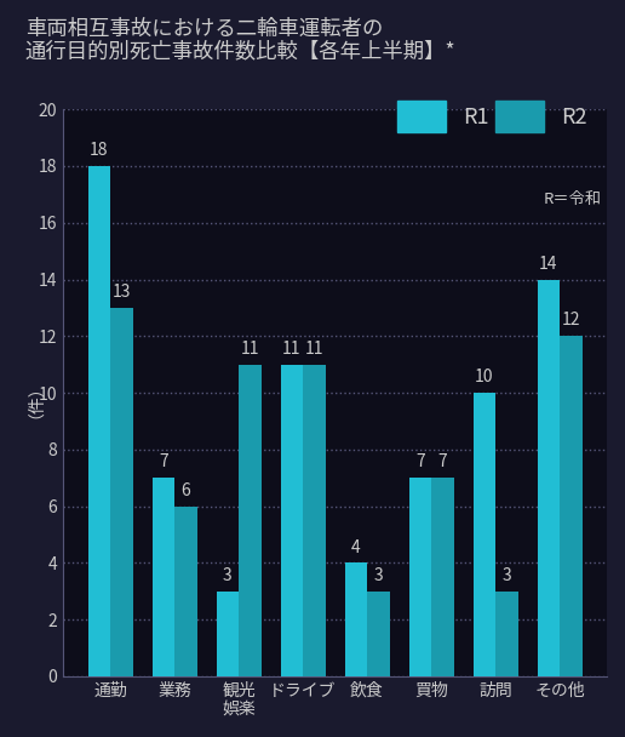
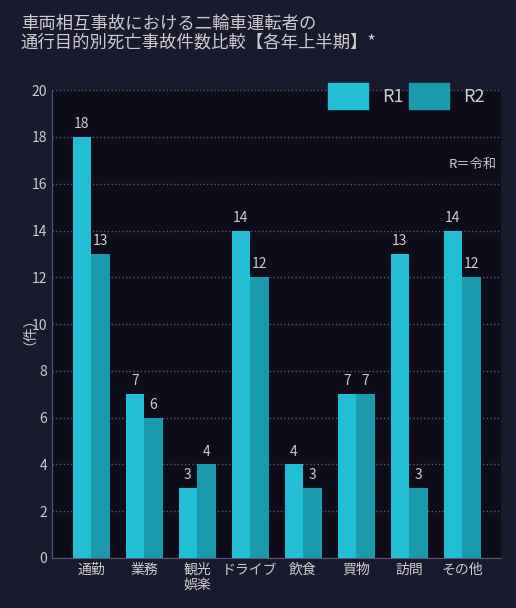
R2/観光 娯楽: 11 -> 4
R1/ドライブ: 11 -> 14
R2/ドライブ: 11 -> 12
R1/訪問: 10 -> 13
